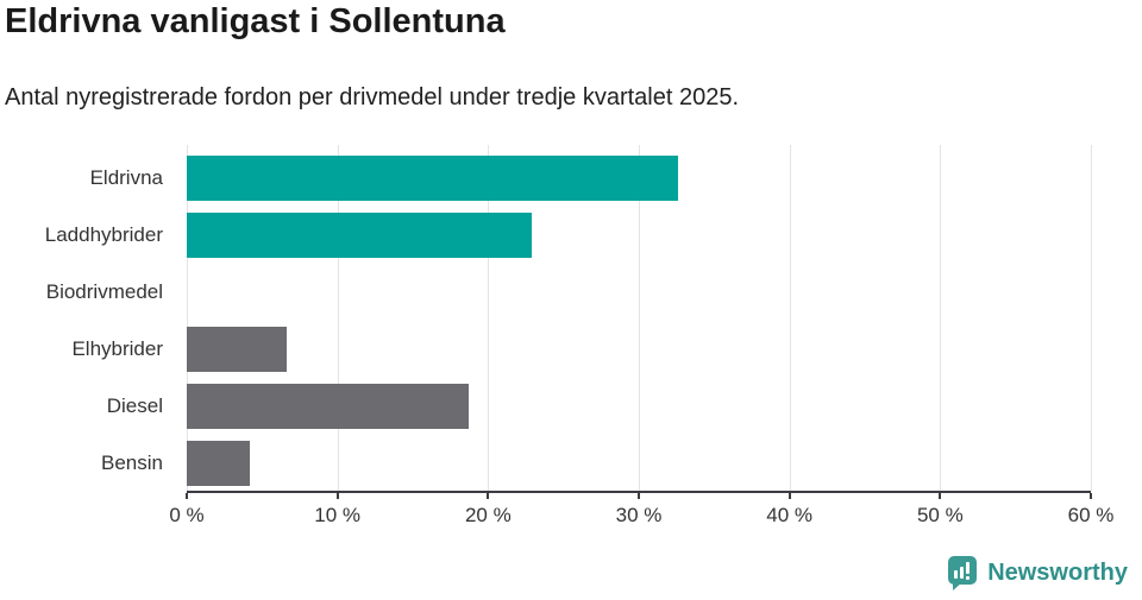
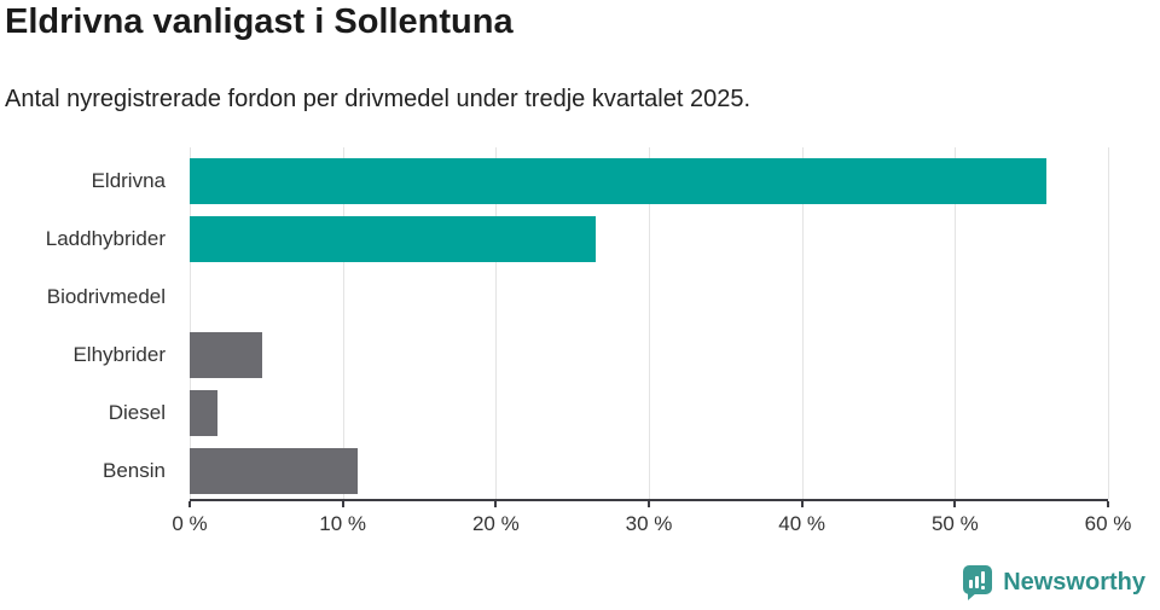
Eldrivna: 32.6% -> 56.0%
Laddhybrider: 22.9% -> 26.5%
Elhybrider: 6.6% -> 4.7%
Diesel: 18.7% -> 1.8%
Bensin: 4.2% -> 11.0%
